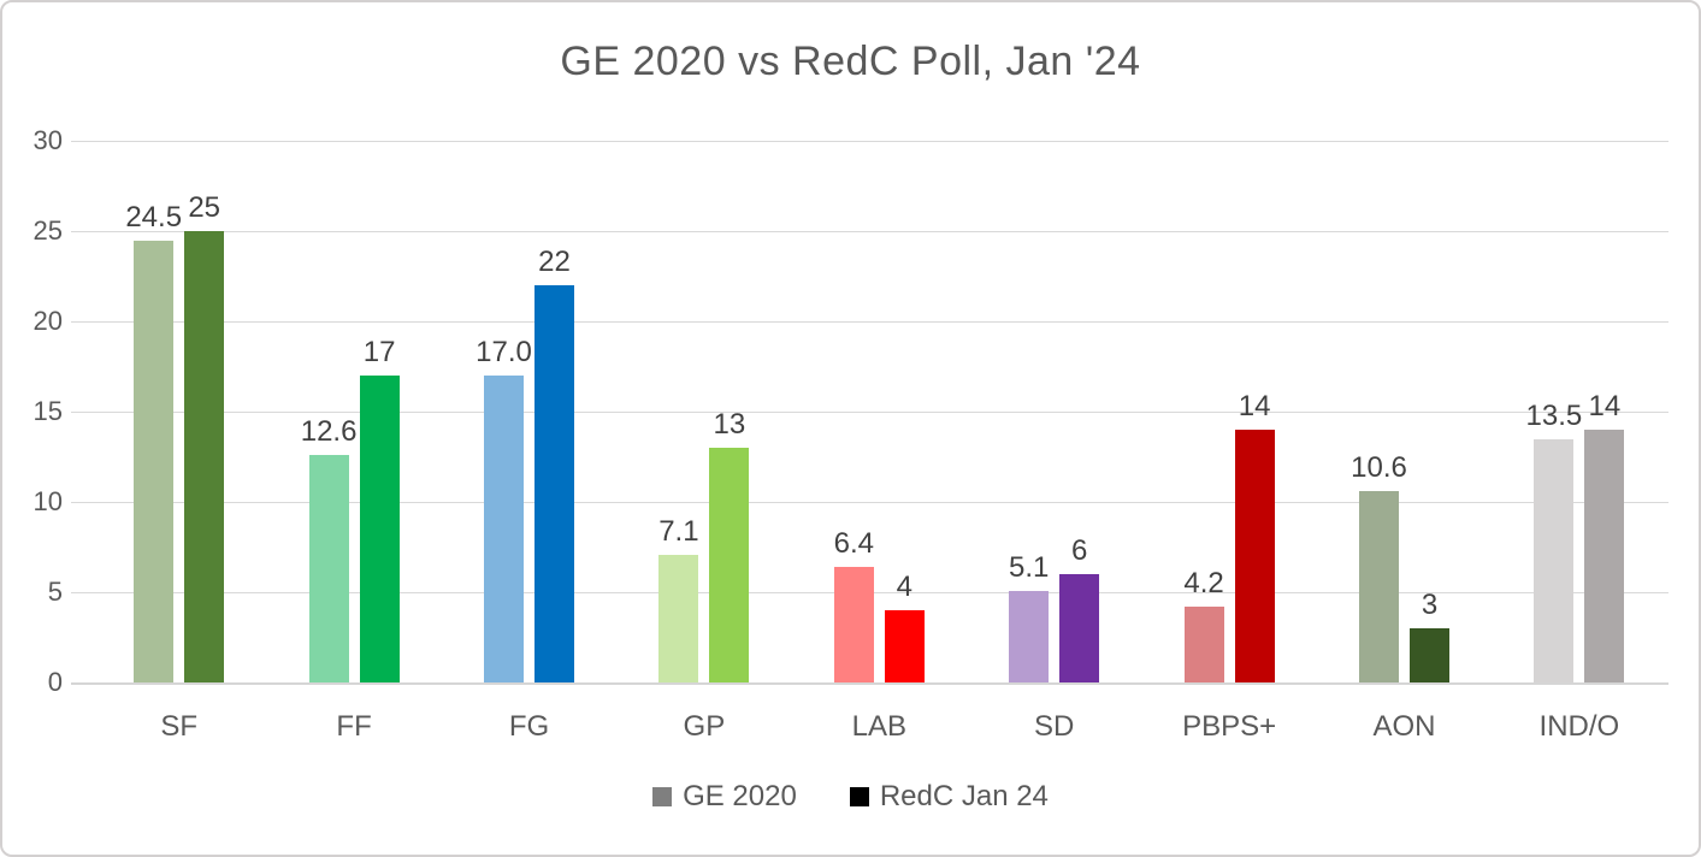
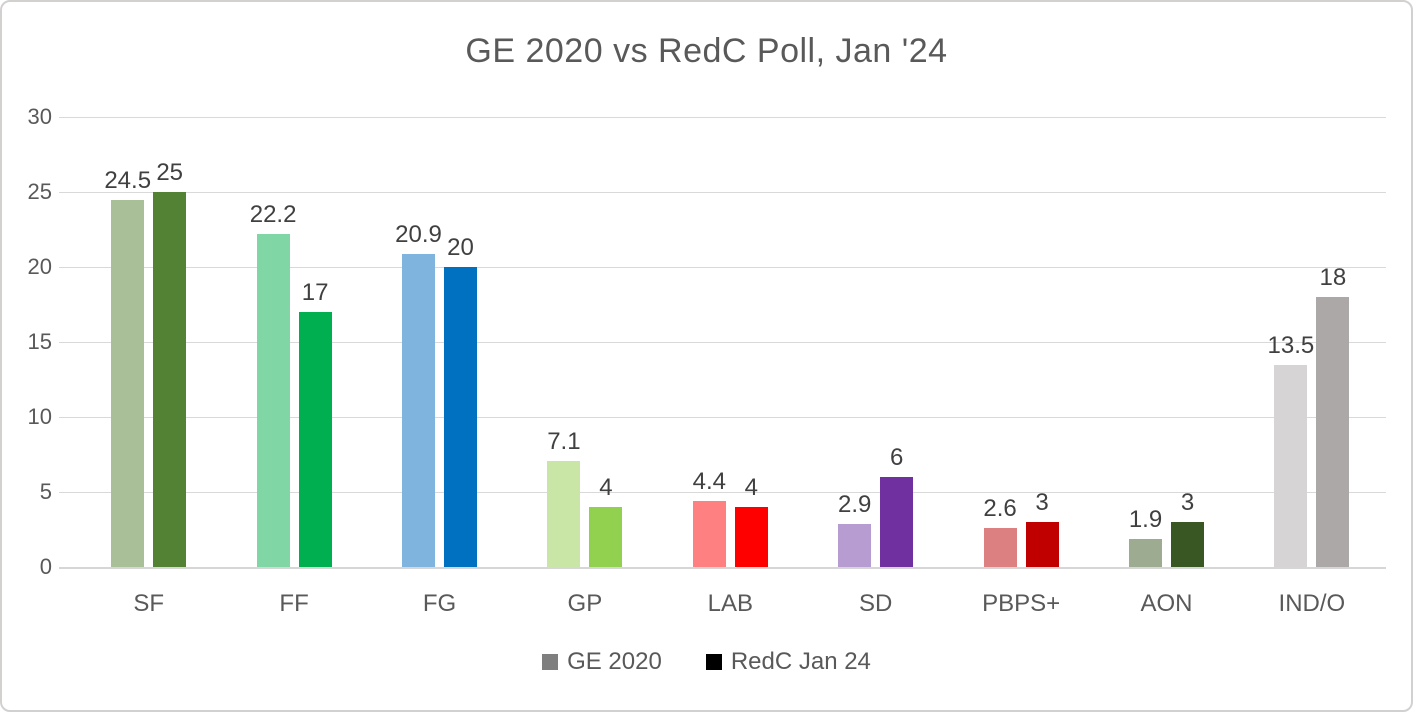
GE 2020/FF: 12.6 -> 22.2
GE 2020/FG: 17.0 -> 20.9
RedC Jan 24/FG: 22 -> 20
RedC Jan 24/GP: 13 -> 4
GE 2020/LAB: 6.4 -> 4.4
GE 2020/SD: 5.1 -> 2.9
GE 2020/PBPS+: 4.2 -> 2.6
RedC Jan 24/PBPS+: 14 -> 3
GE 2020/AON: 10.6 -> 1.9
RedC Jan 24/IND/O: 14 -> 18
